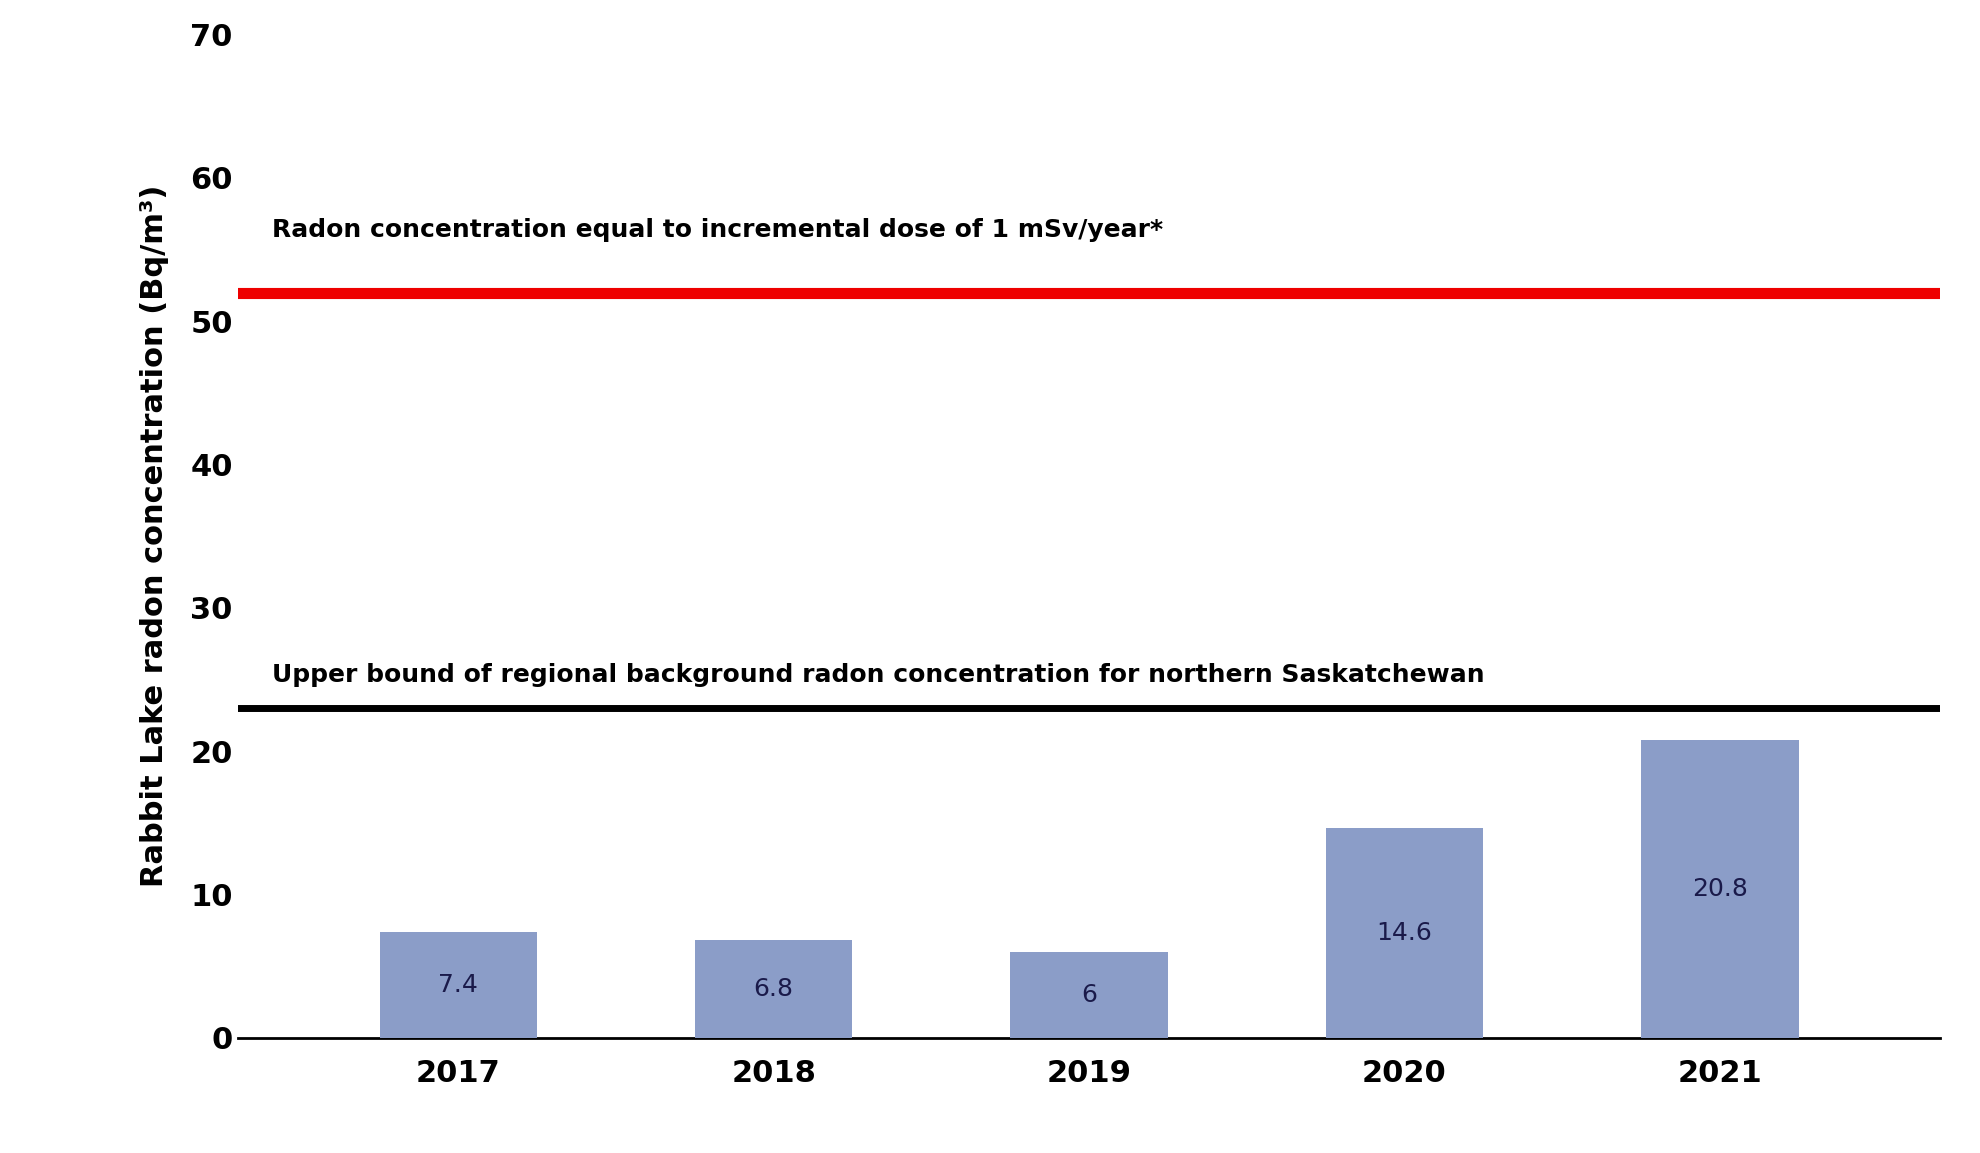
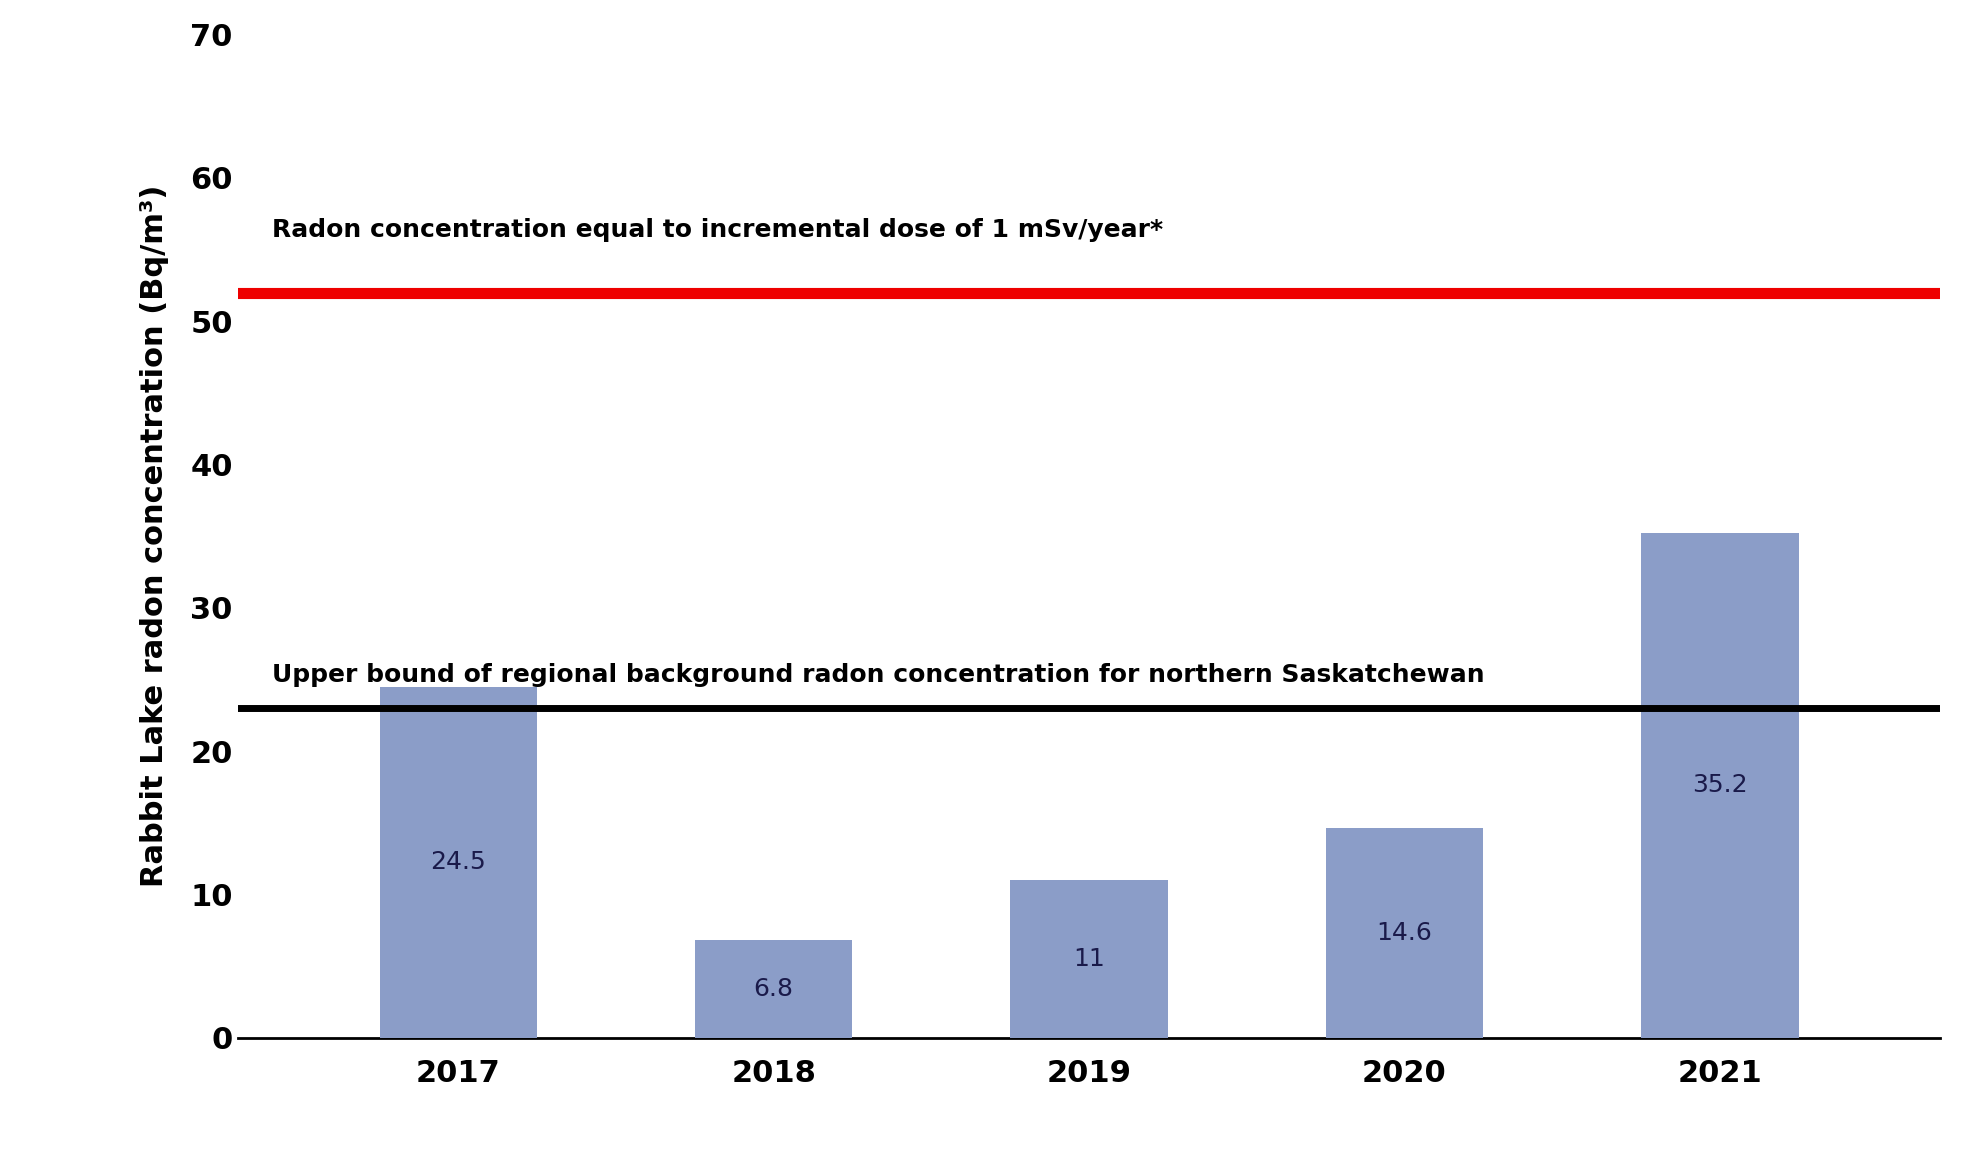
2017: 7.4 -> 24.5
2019: 6 -> 11
2021: 20.8 -> 35.2
